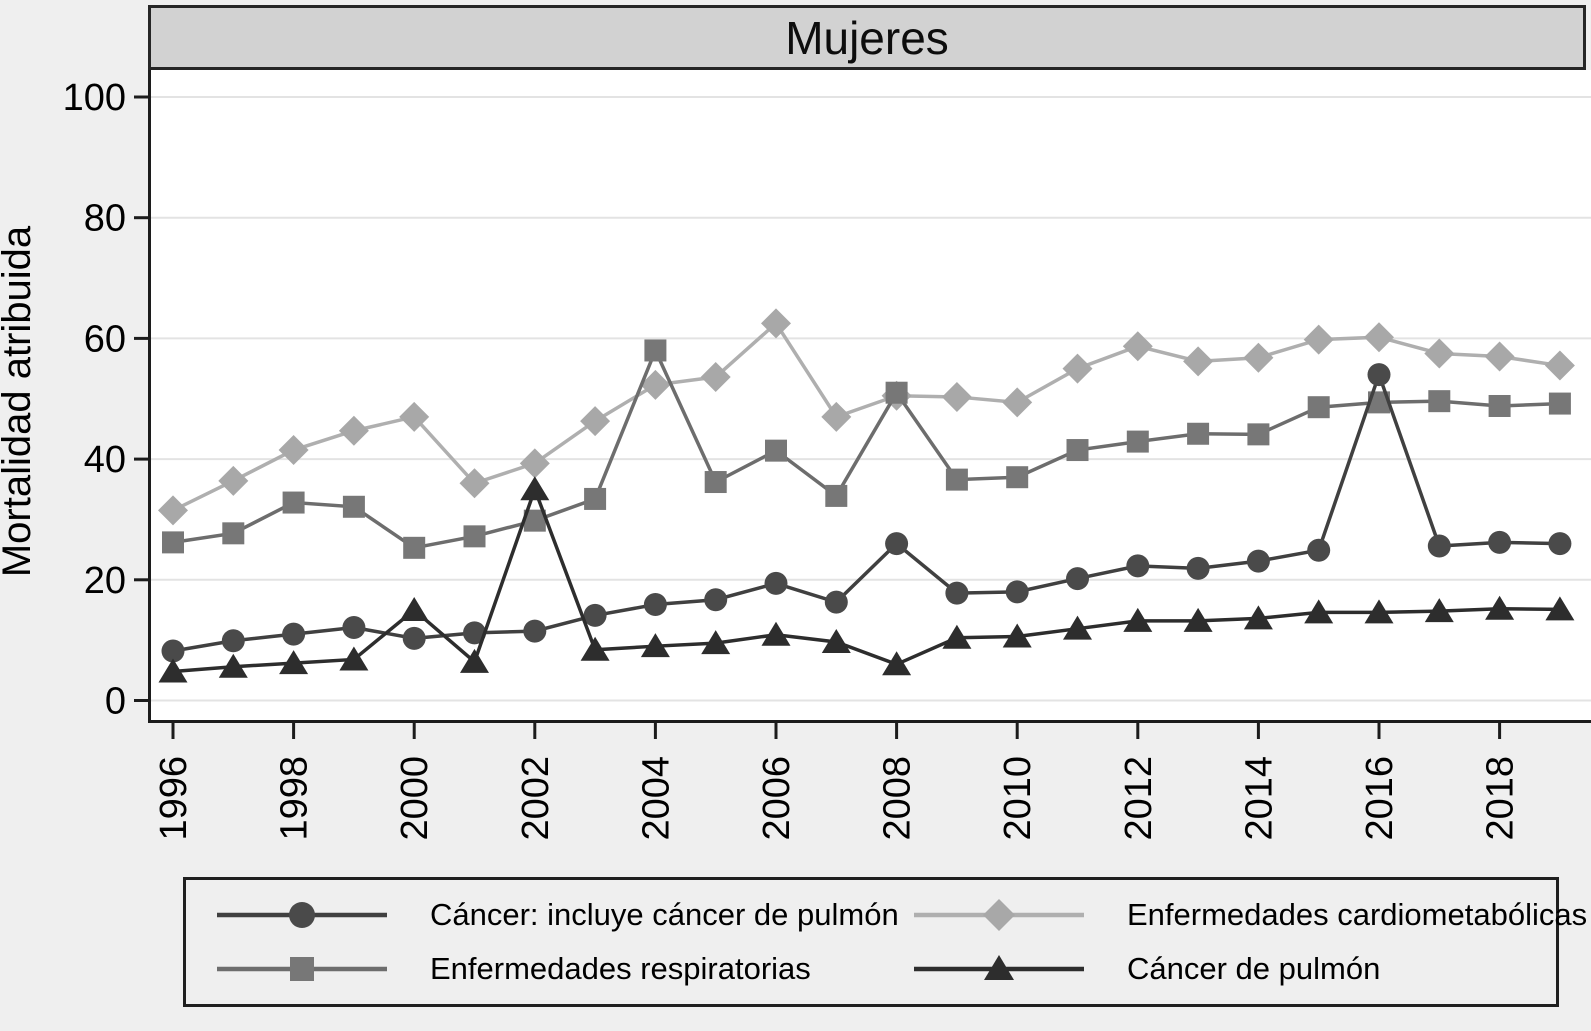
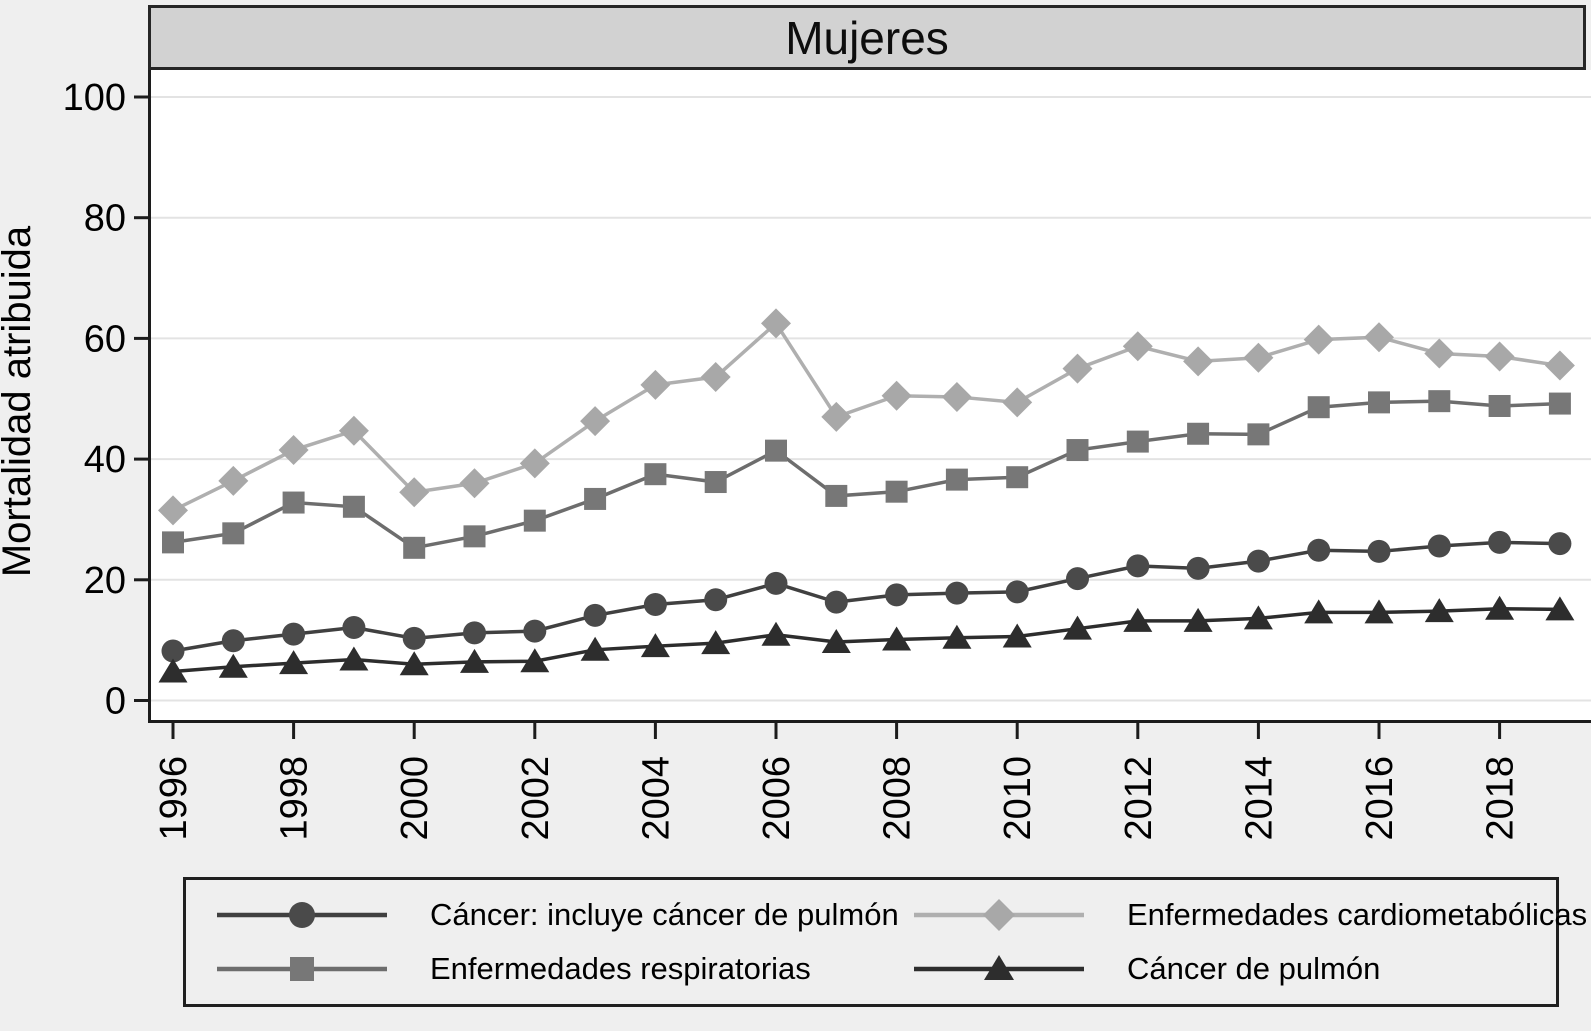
Enfermedades cardiometabólicas/2000: 47 -> 34
Cáncer de pulmón/2000: 15 -> 6
Cáncer de pulmón/2002: 35 -> 6
Enfermedades respiratorias/2004: 58 -> 38
Enfermedades respiratorias/2008: 51 -> 35
Cáncer: incluye cáncer de pulmón/2008: 26 -> 18
Cáncer de pulmón/2008: 6 -> 10
Cáncer: incluye cáncer de pulmón/2016: 54 -> 25
